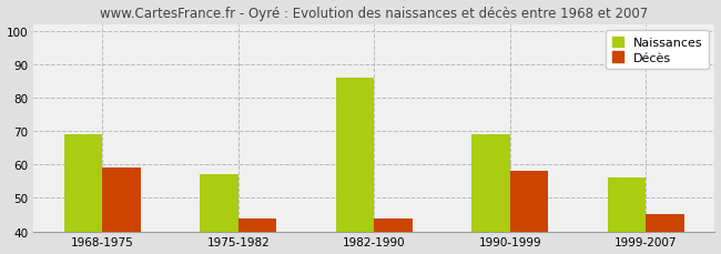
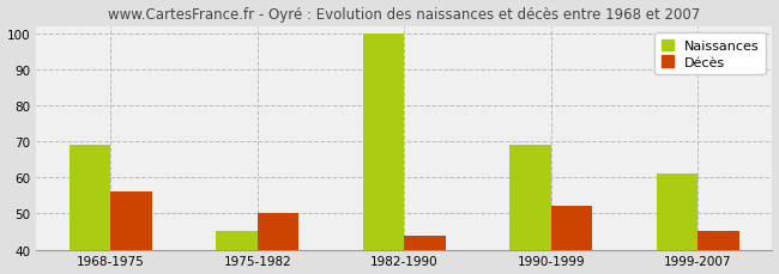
Décès/1968-1975: 59 -> 56
Naissances/1975-1982: 57 -> 45
Décès/1975-1982: 44 -> 50
Naissances/1982-1990: 86 -> 100
Décès/1990-1999: 58 -> 52
Naissances/1999-2007: 56 -> 61
